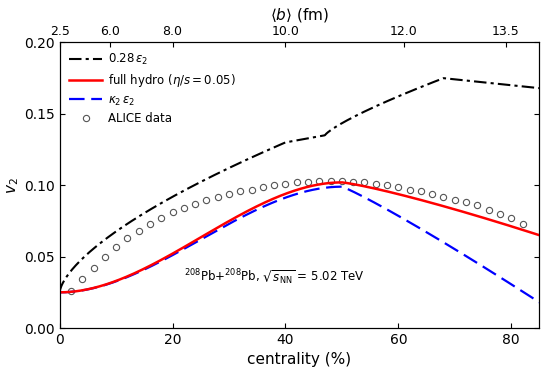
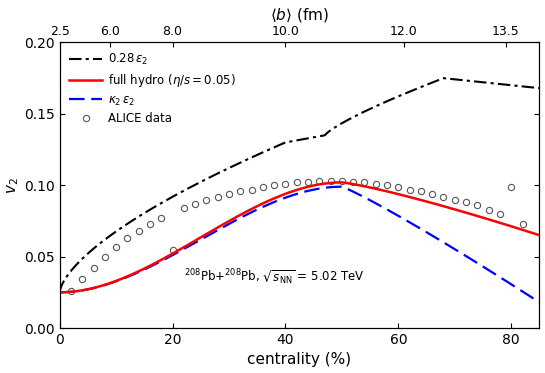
ALICE data/20: 0.081 -> 0.055
ALICE data/80: 0.077 -> 0.099
